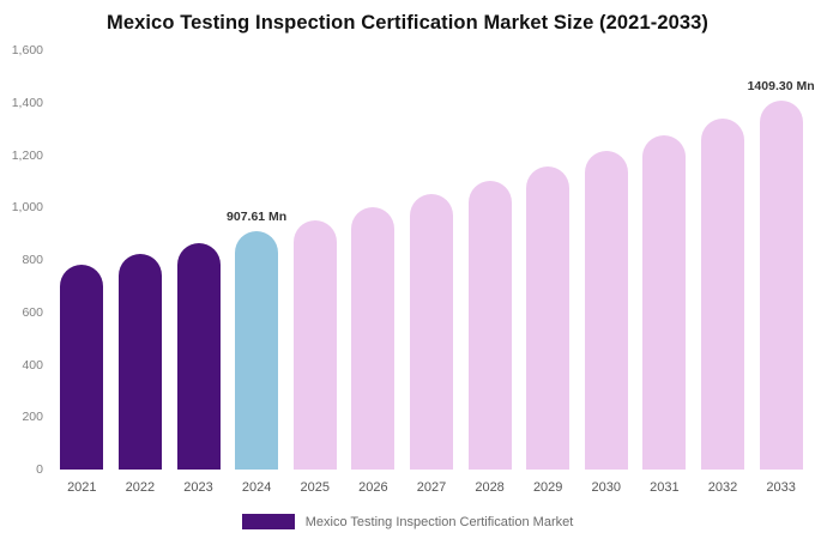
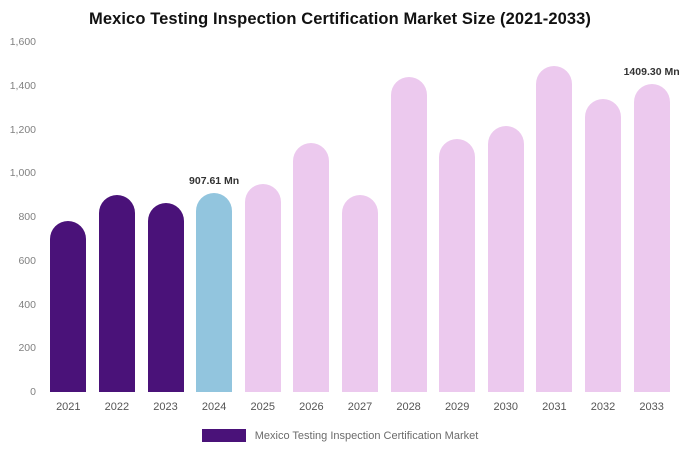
2022: 820 -> 900
2026: 1000 -> 1140
2027: 1050 -> 900
2028: 1100 -> 1440
2031: 1280 -> 1490
